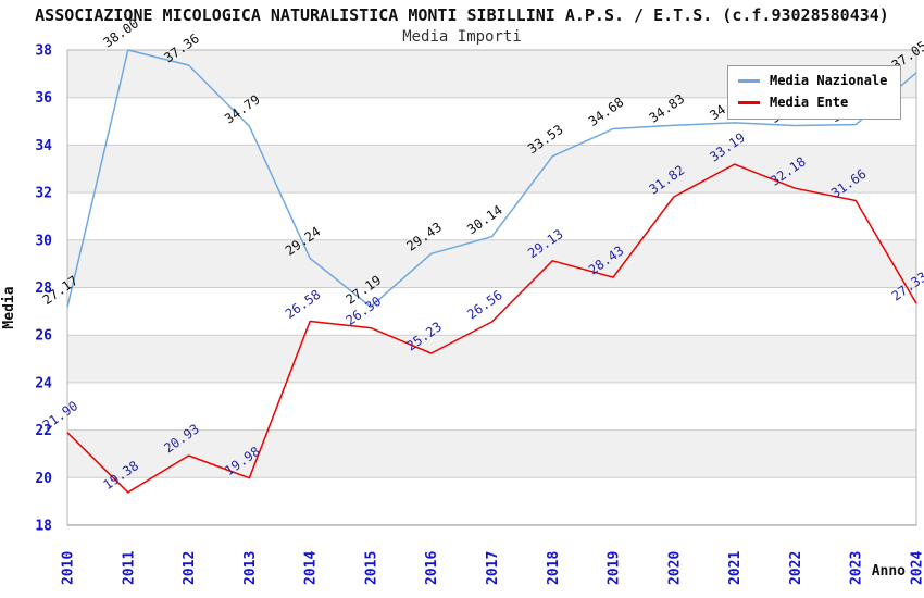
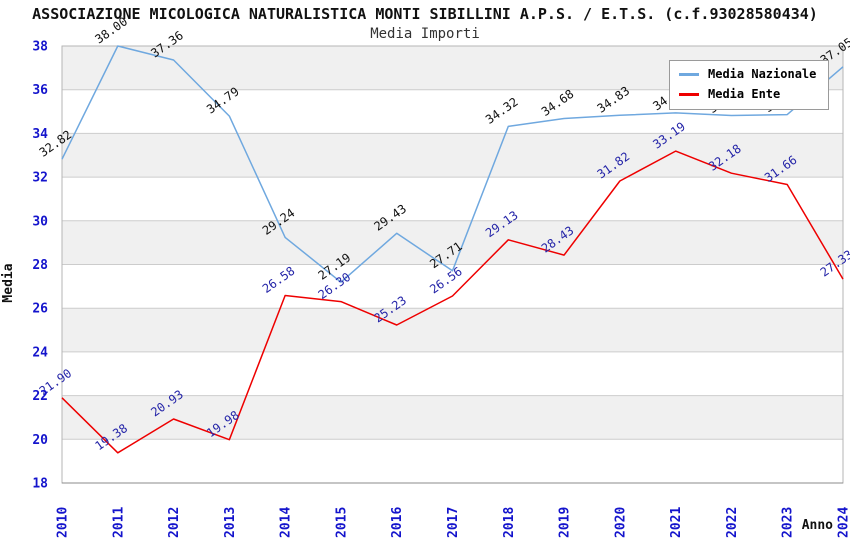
Media Nazionale/2010: 27.17 -> 32.82
Media Nazionale/2017: 30.14 -> 27.71
Media Nazionale/2018: 33.53 -> 34.32
